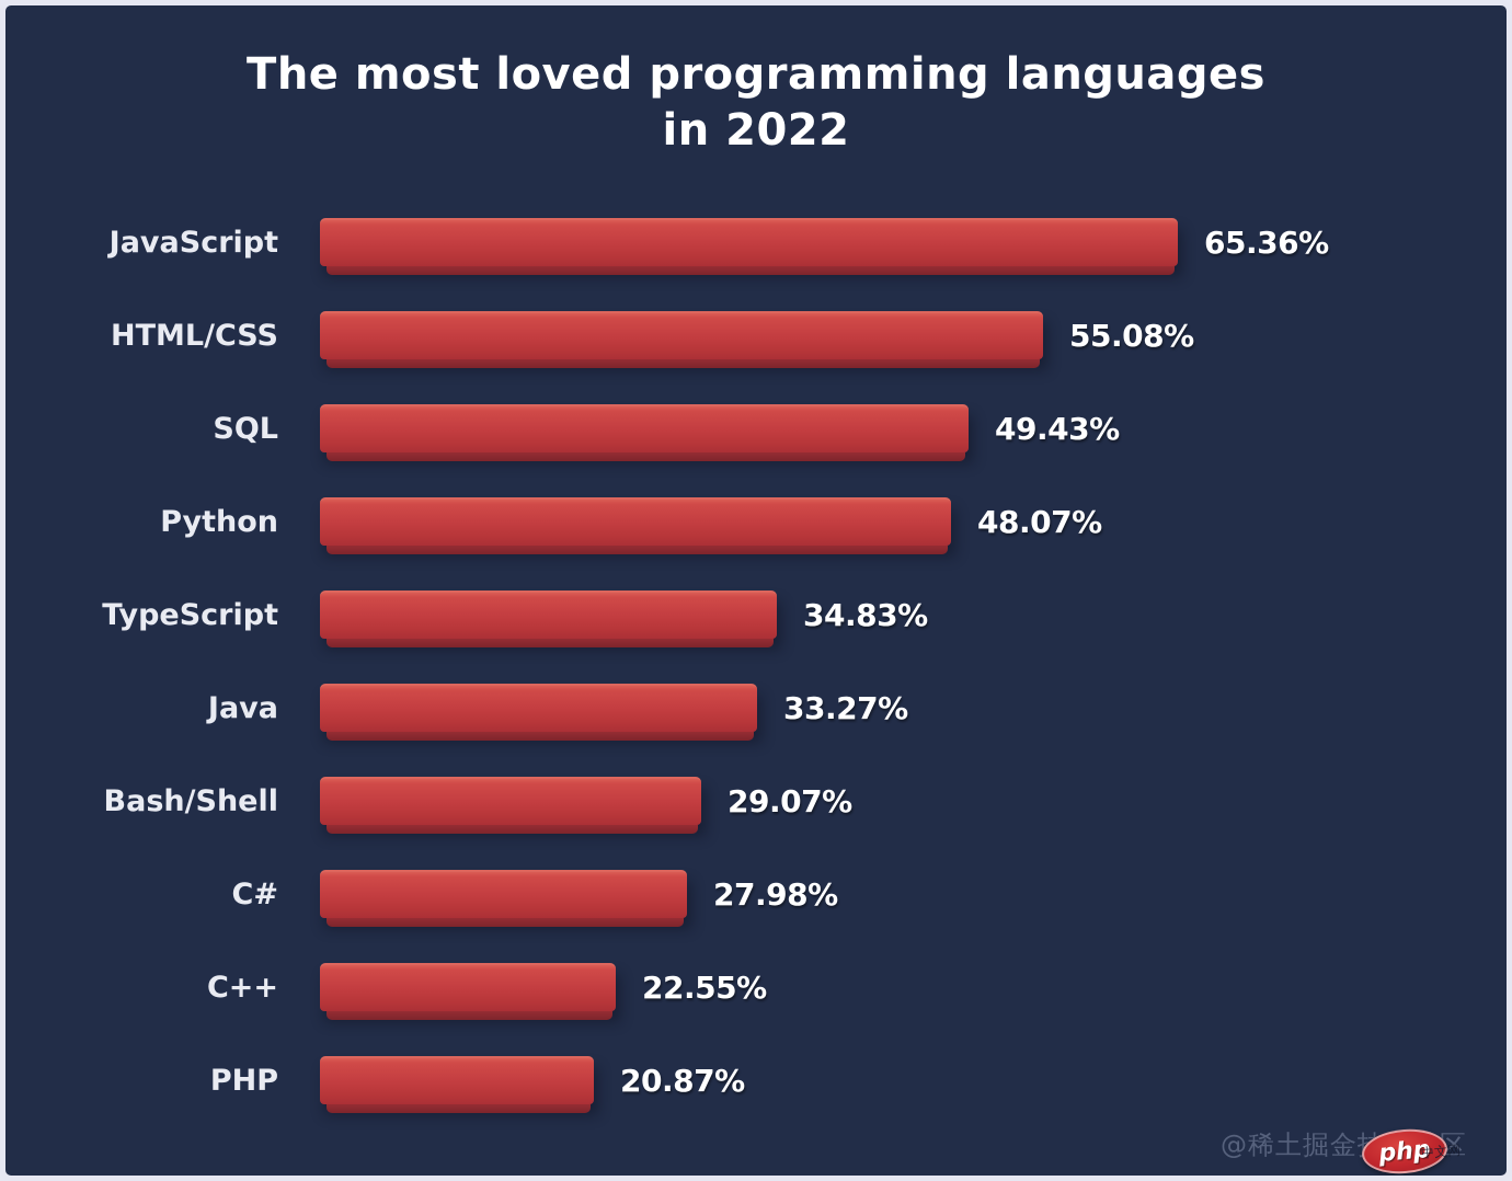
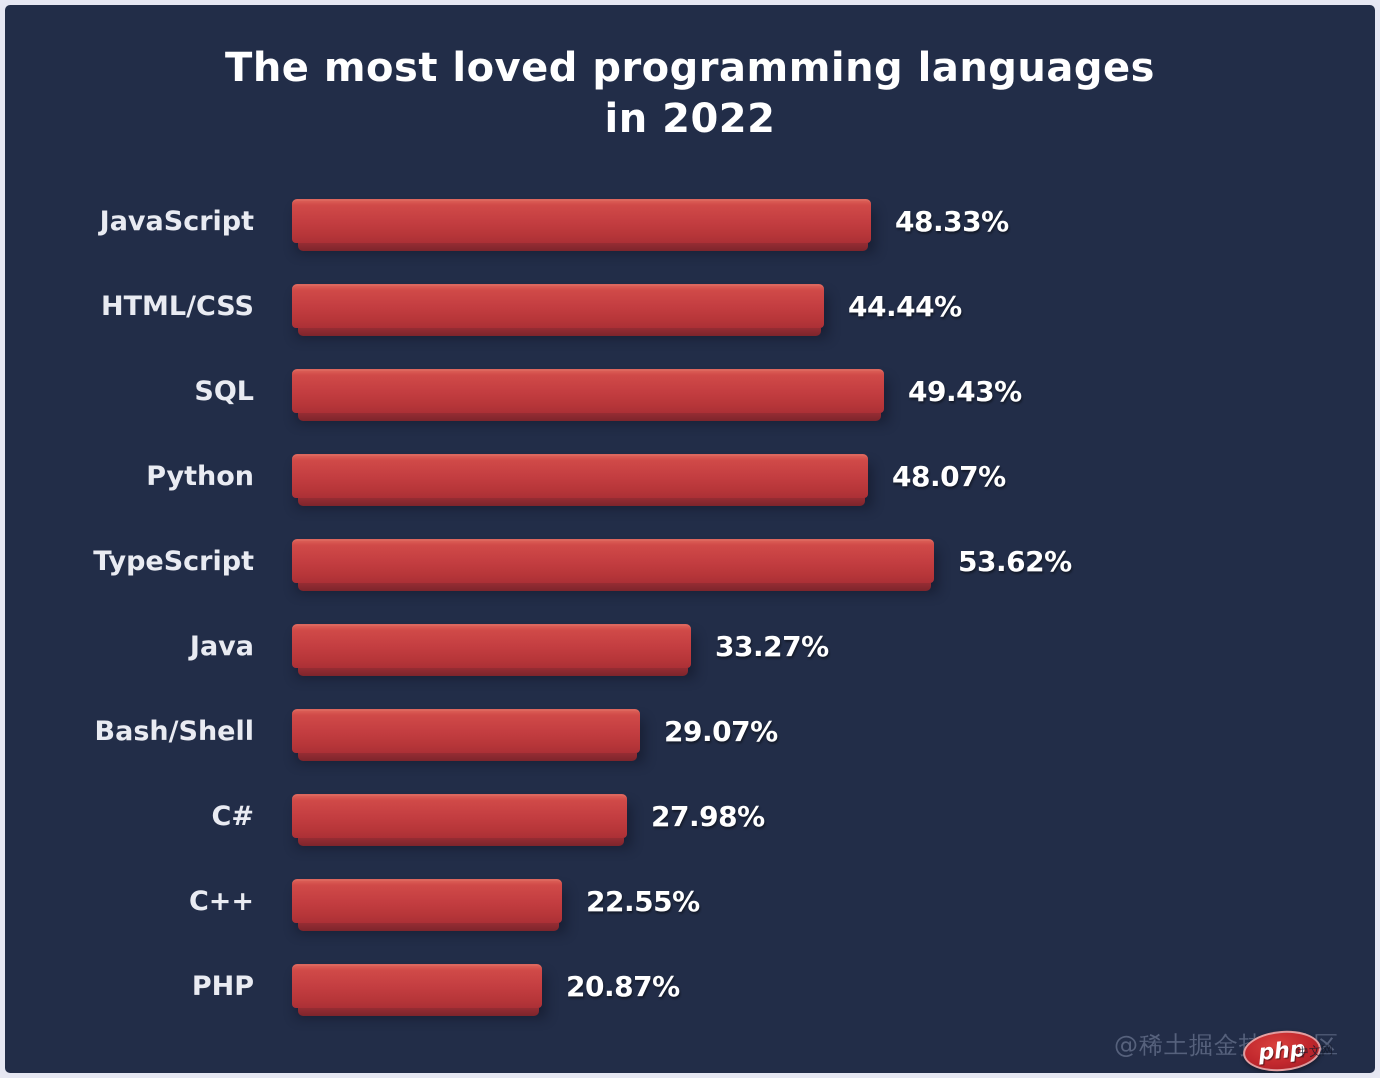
JavaScript: 65.36% -> 48.33%
HTML/CSS: 55.08% -> 44.44%
TypeScript: 34.83% -> 53.62%
